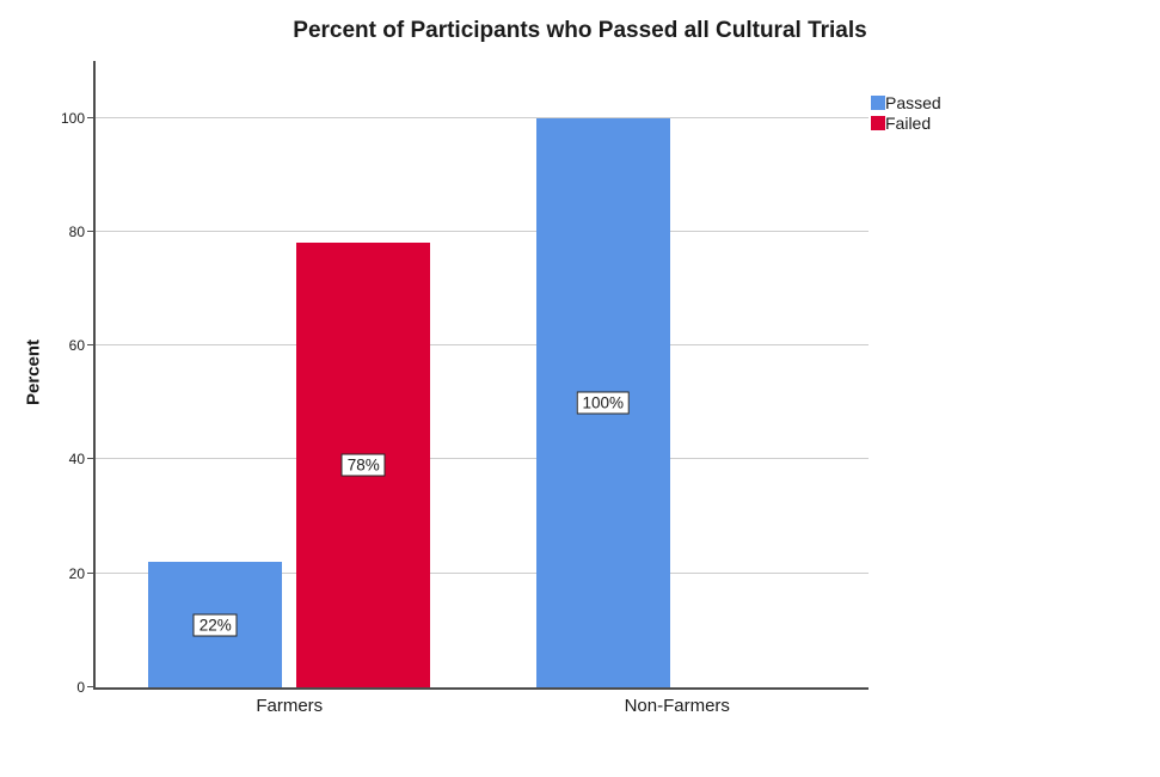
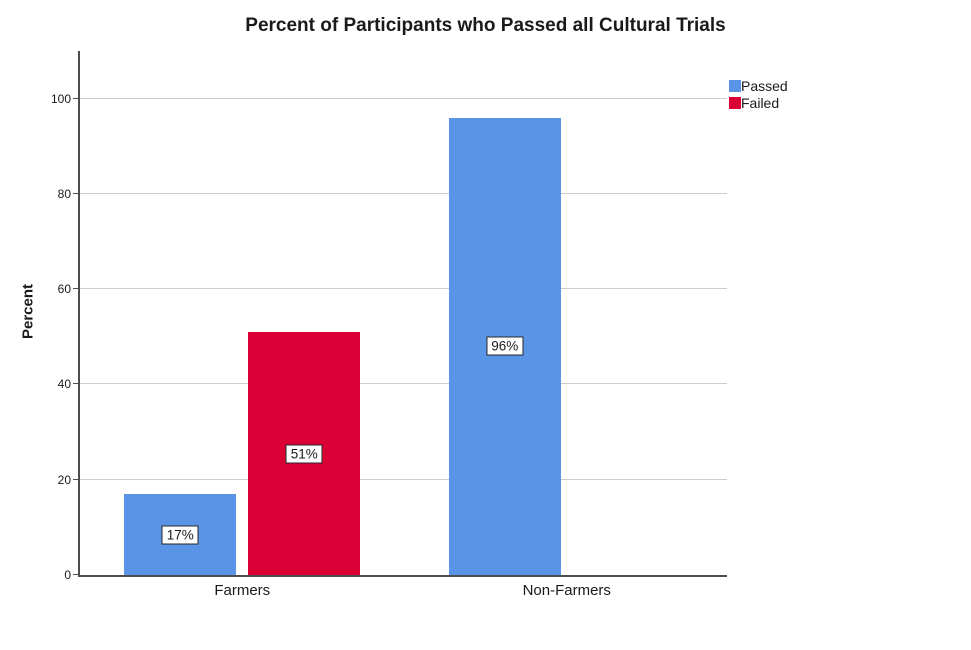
Passed/Farmers: 22% -> 17%
Failed/Farmers: 78% -> 51%
Passed/Non-Farmers: 100% -> 96%
